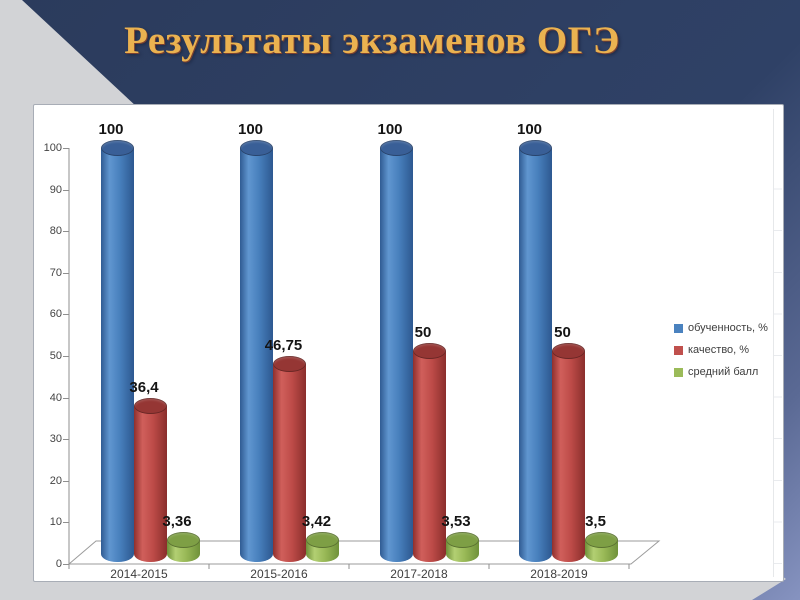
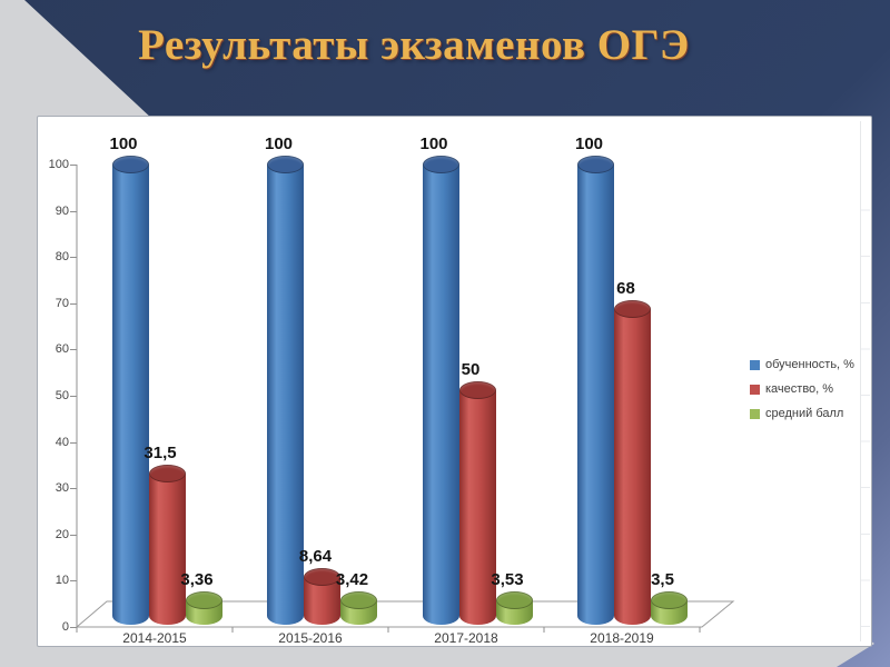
качество, %/2014-2015: 36,4 -> 31,5
качество, %/2015-2016: 46,75 -> 8,64
качество, %/2018-2019: 50 -> 68
